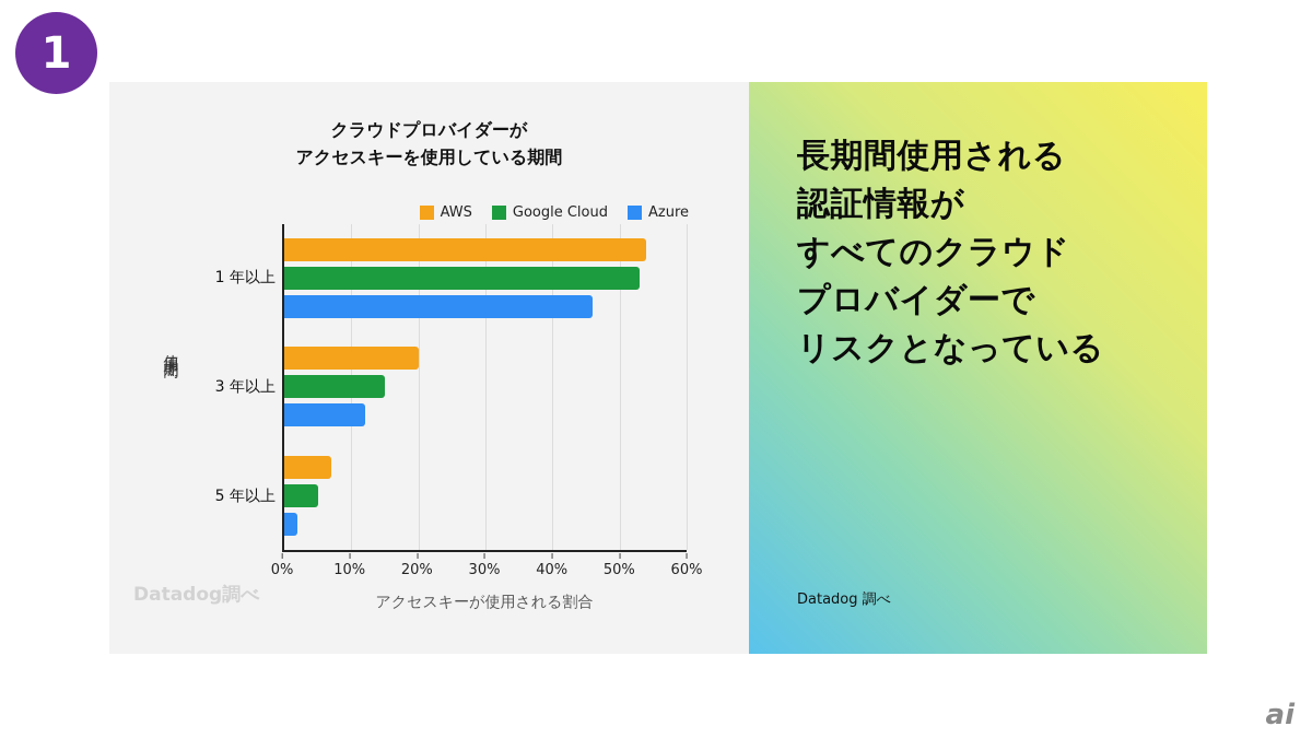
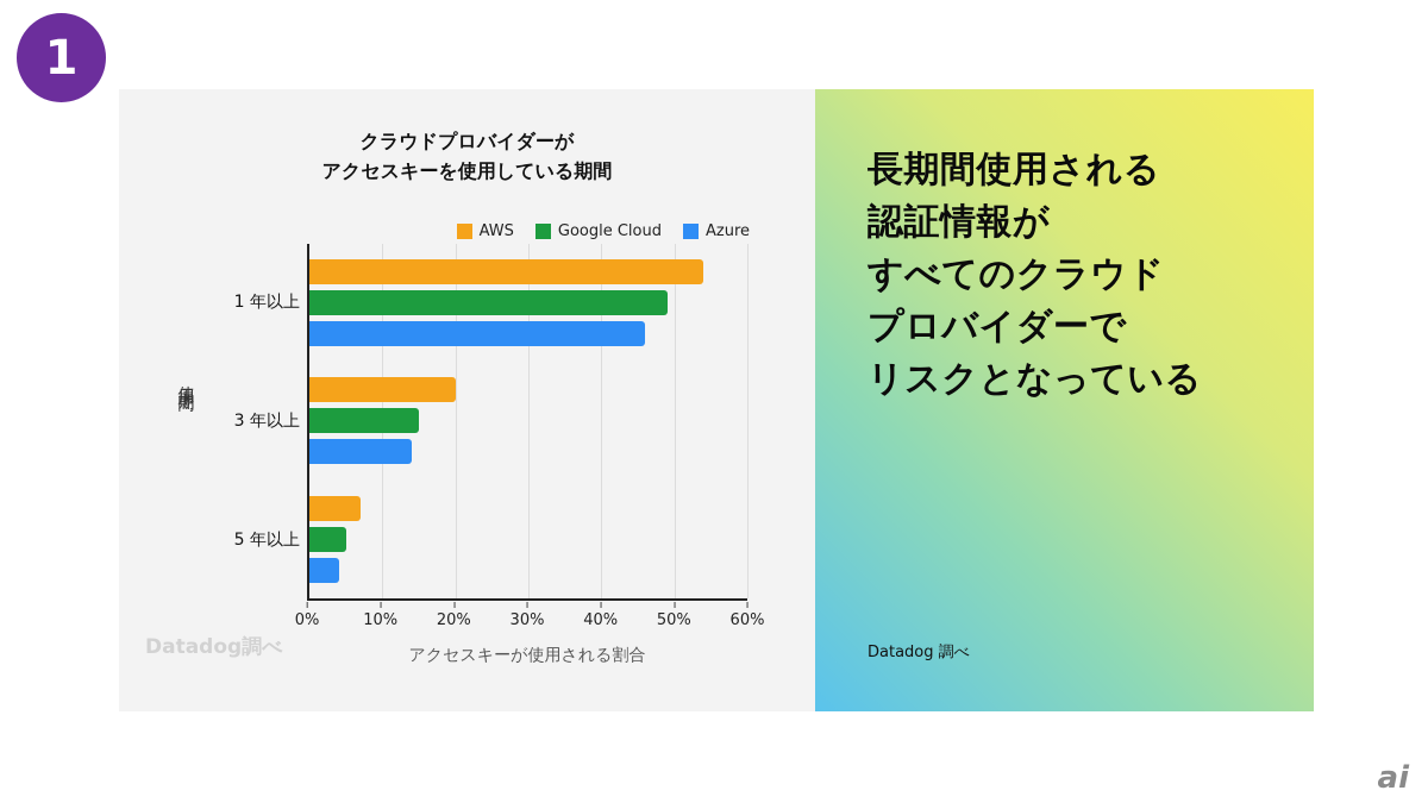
Google Cloud/1 年以上: 53% -> 49%
Azure/3 年以上: 12% -> 14%
Azure/5 年以上: 2% -> 4%
